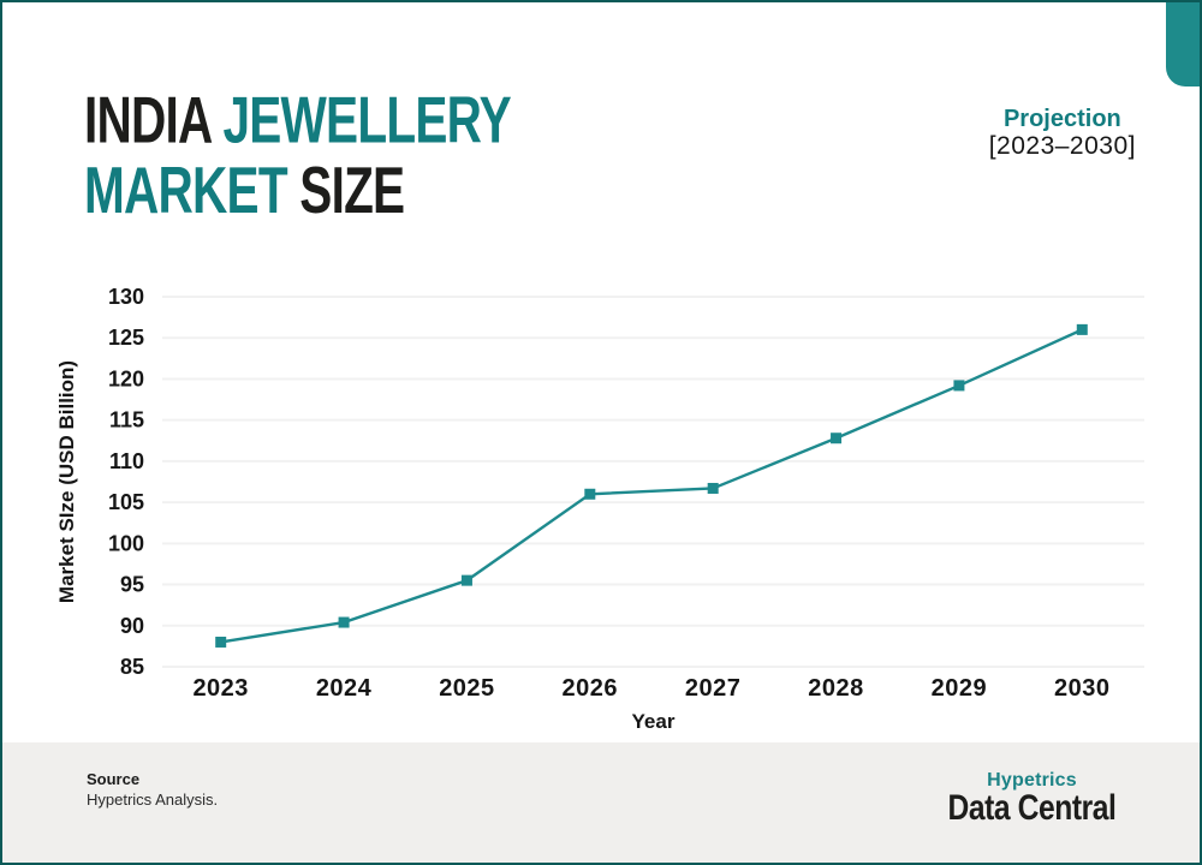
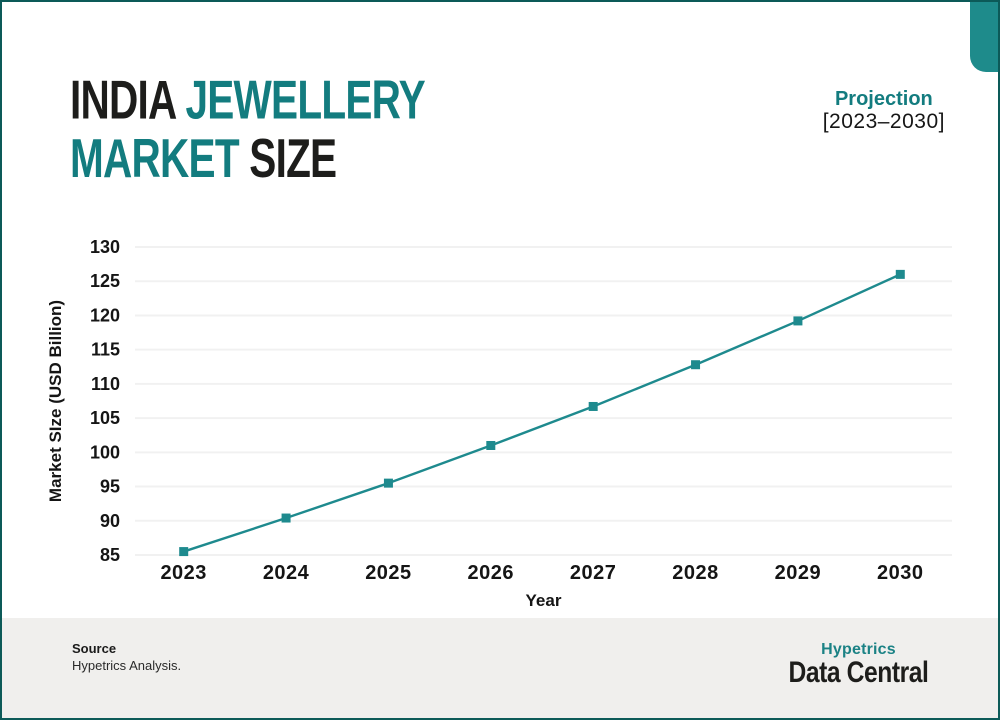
2023: 88 -> 86
2026: 106 -> 101
